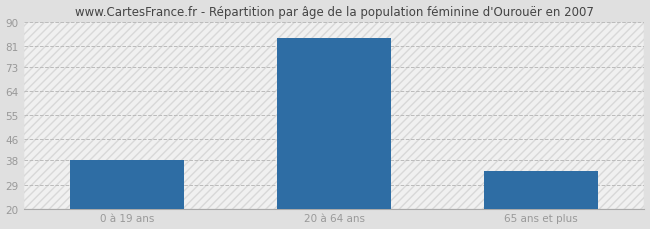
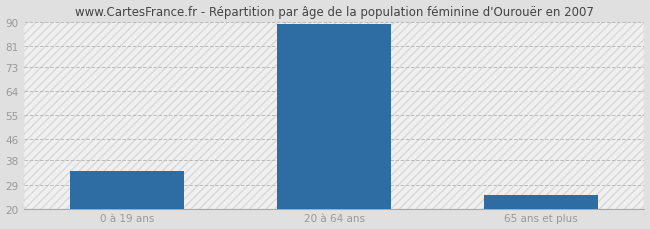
0 à 19 ans: 38 -> 34
20 à 64 ans: 84 -> 89
65 ans et plus: 34 -> 25
